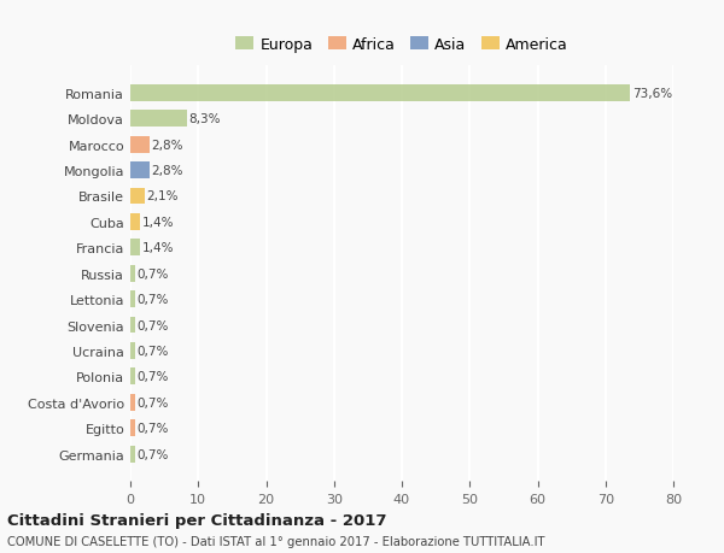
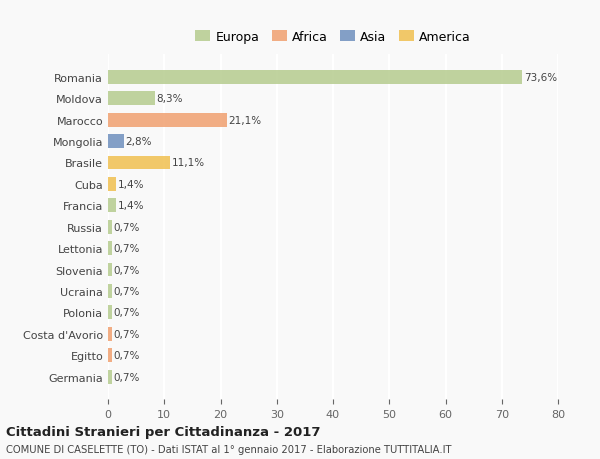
Marocco: 2,8% -> 21,1%
Brasile: 2,1% -> 11,1%
